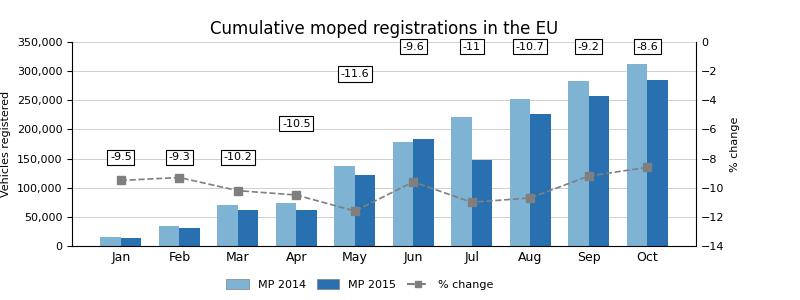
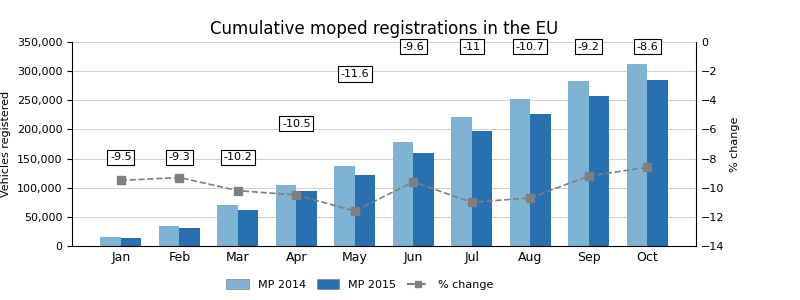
MP 2014/Apr: 74,000 -> 105,000
MP 2015/Apr: 62,000 -> 94,000
MP 2015/Jun: 184,000 -> 160,000
MP 2015/Jul: 148,000 -> 197,000
